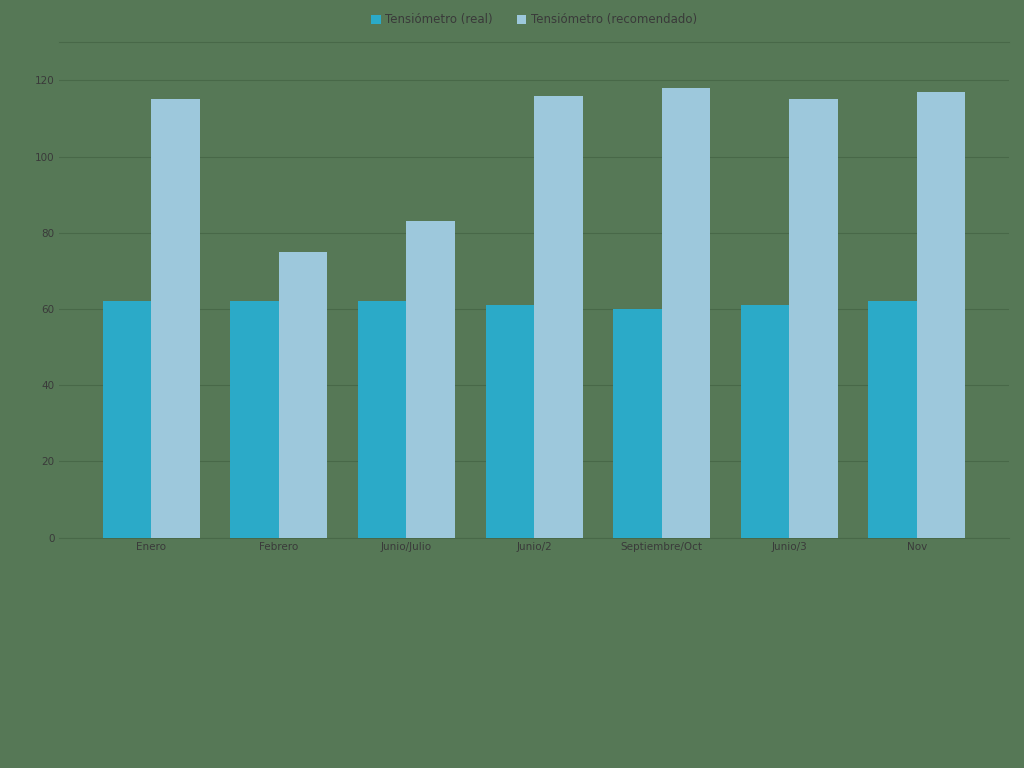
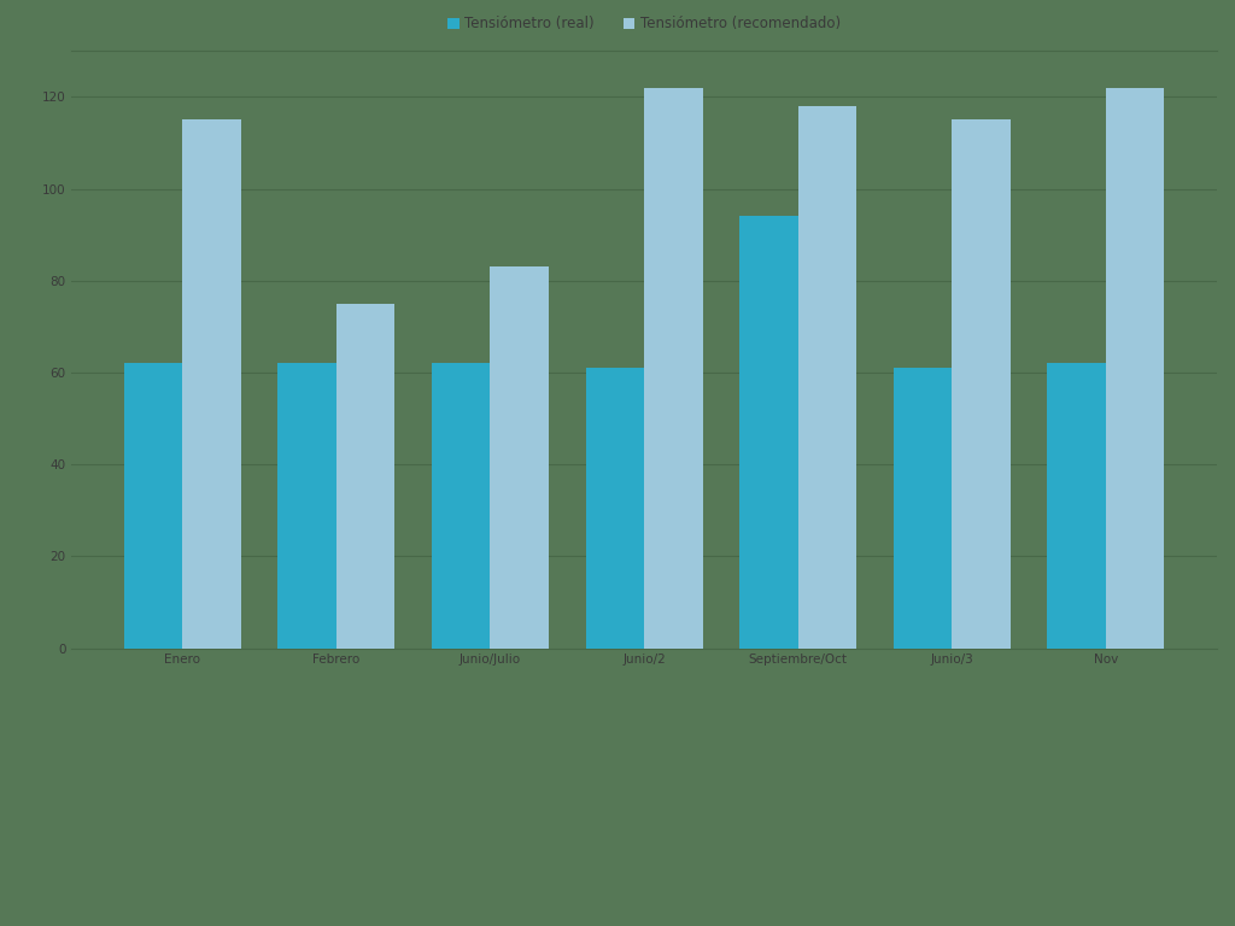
Tensiómetro (recomendado)/Junio/2: 116 -> 122
Tensiómetro (real)/Septiembre/Oct: 60 -> 94
Tensiómetro (recomendado)/Nov: 117 -> 122
